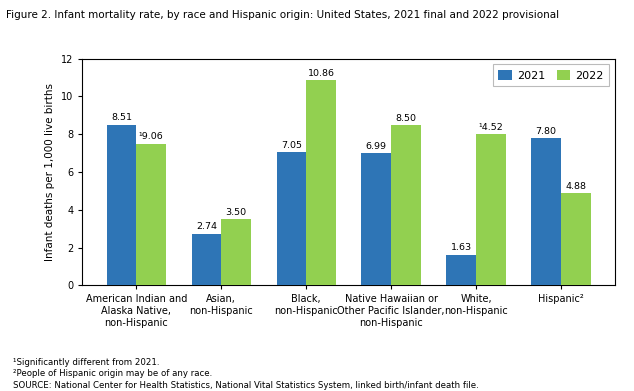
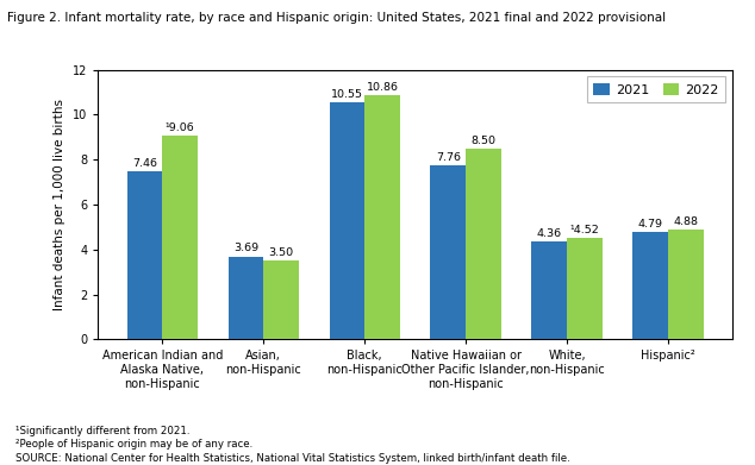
2021/American Indian and Alaska Native, non-Hispanic: 8.51 -> 7.46
2022/American Indian and Alaska Native, non-Hispanic: 7.5 -> 9.1
2021/Asian, non-Hispanic: 2.74 -> 3.69
2021/Black, non-Hispanic: 7.05 -> 10.55
2021/Native Hawaiian or Other Pacific Islander, non-Hispanic: 6.99 -> 7.76
2021/White, non-Hispanic: 1.63 -> 4.36
2022/White, non-Hispanic: 8.0 -> 4.5
2021/Hispanic²: 7.80 -> 4.79
